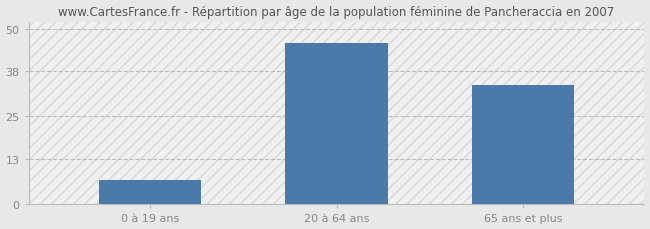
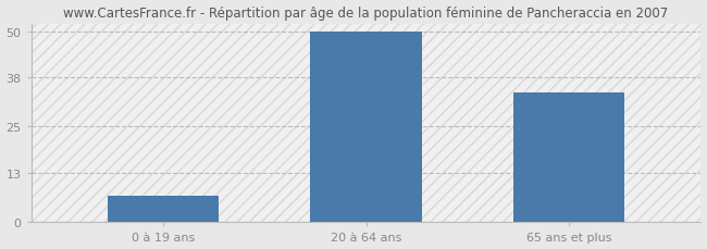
20 à 64 ans: 46 -> 50
